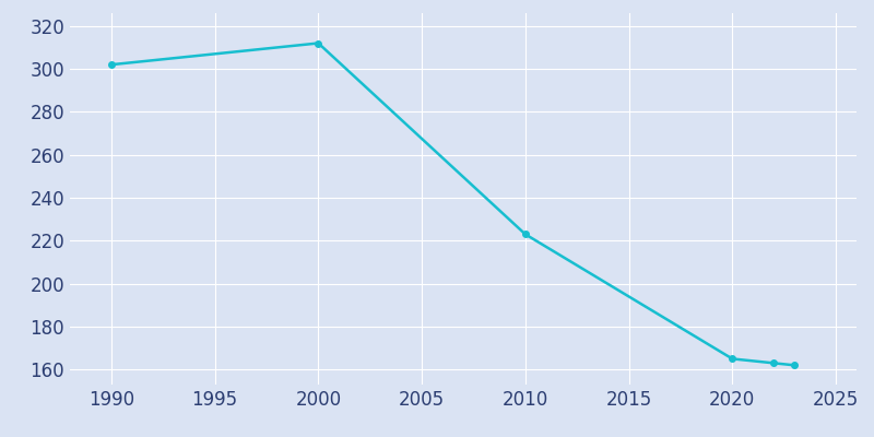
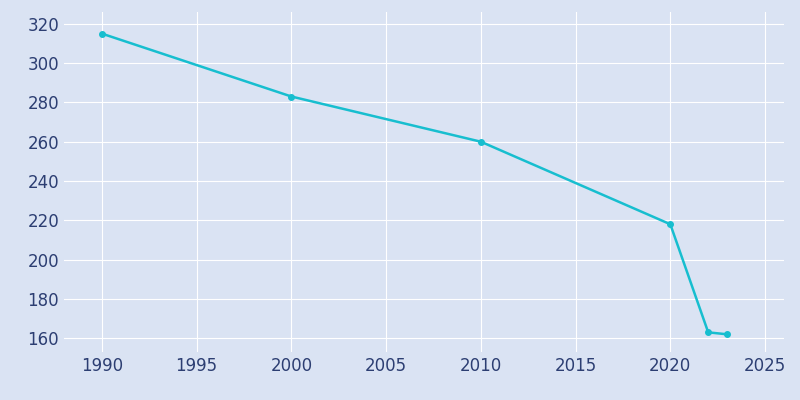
1990: 302 -> 315
2000: 312 -> 283
2010: 223 -> 260
2020: 165 -> 218
